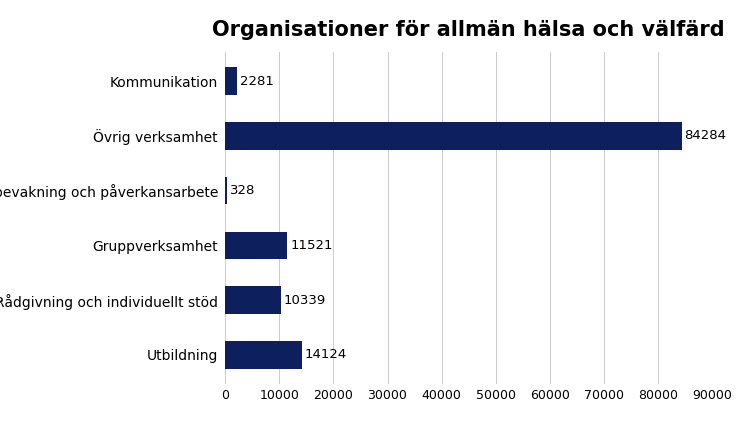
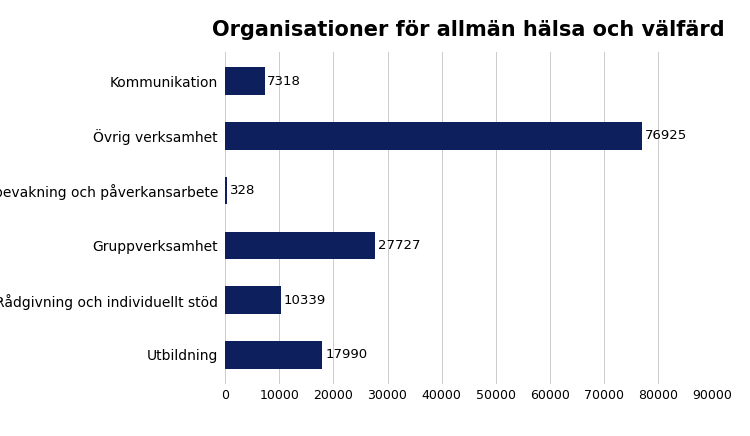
Kommunikation: 2281 -> 7318
Övrig verksamhet: 84284 -> 76925
Gruppverksamhet: 11521 -> 27727
Utbildning: 14124 -> 17990
